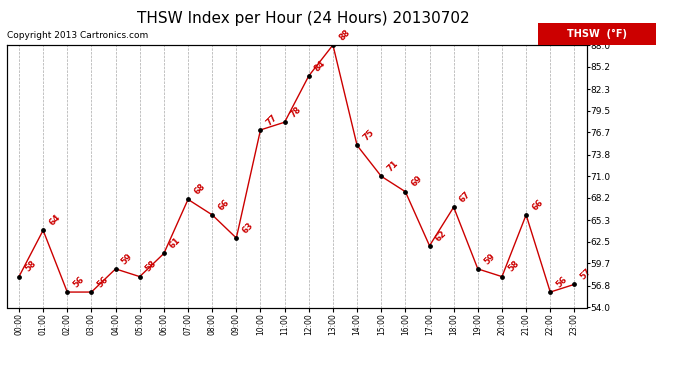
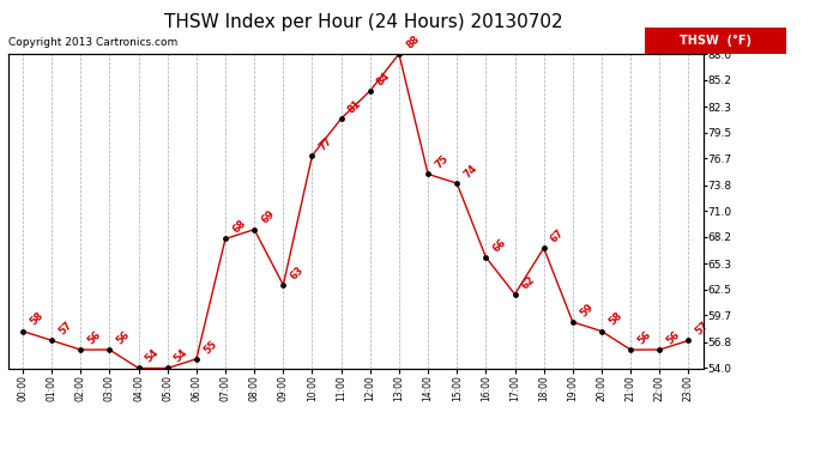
01:00: 64 -> 57
04:00: 59 -> 54
05:00: 58 -> 54
06:00: 61 -> 55
08:00: 66 -> 69
11:00: 78 -> 81
15:00: 71 -> 74
16:00: 69 -> 66
21:00: 66 -> 56
